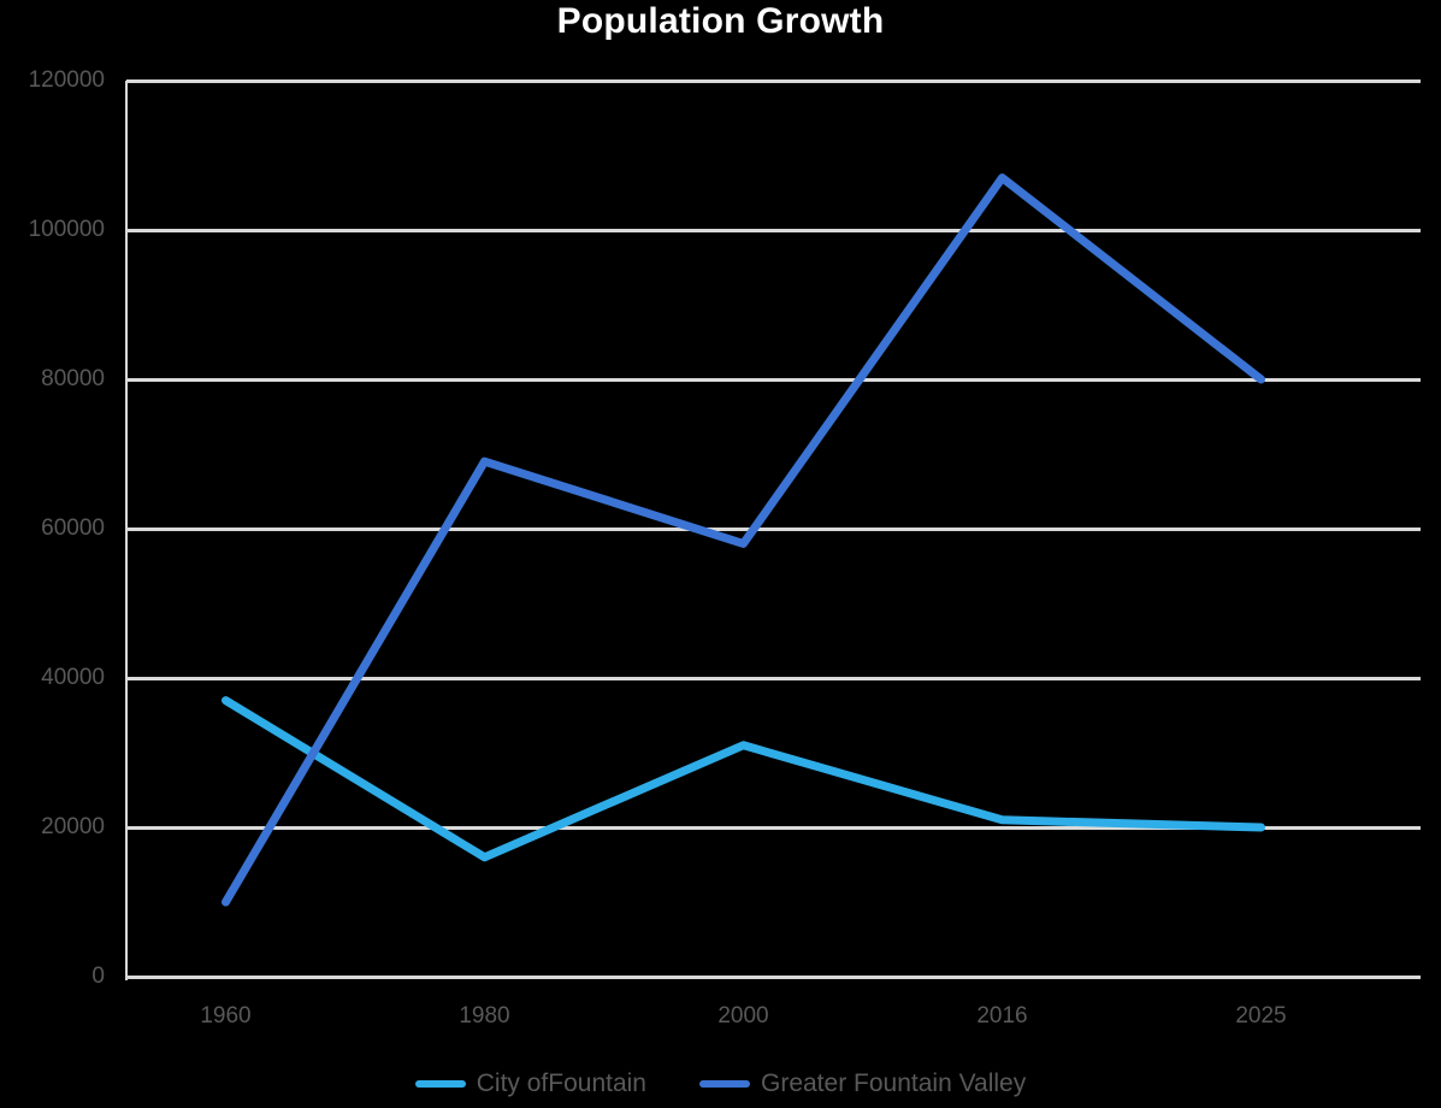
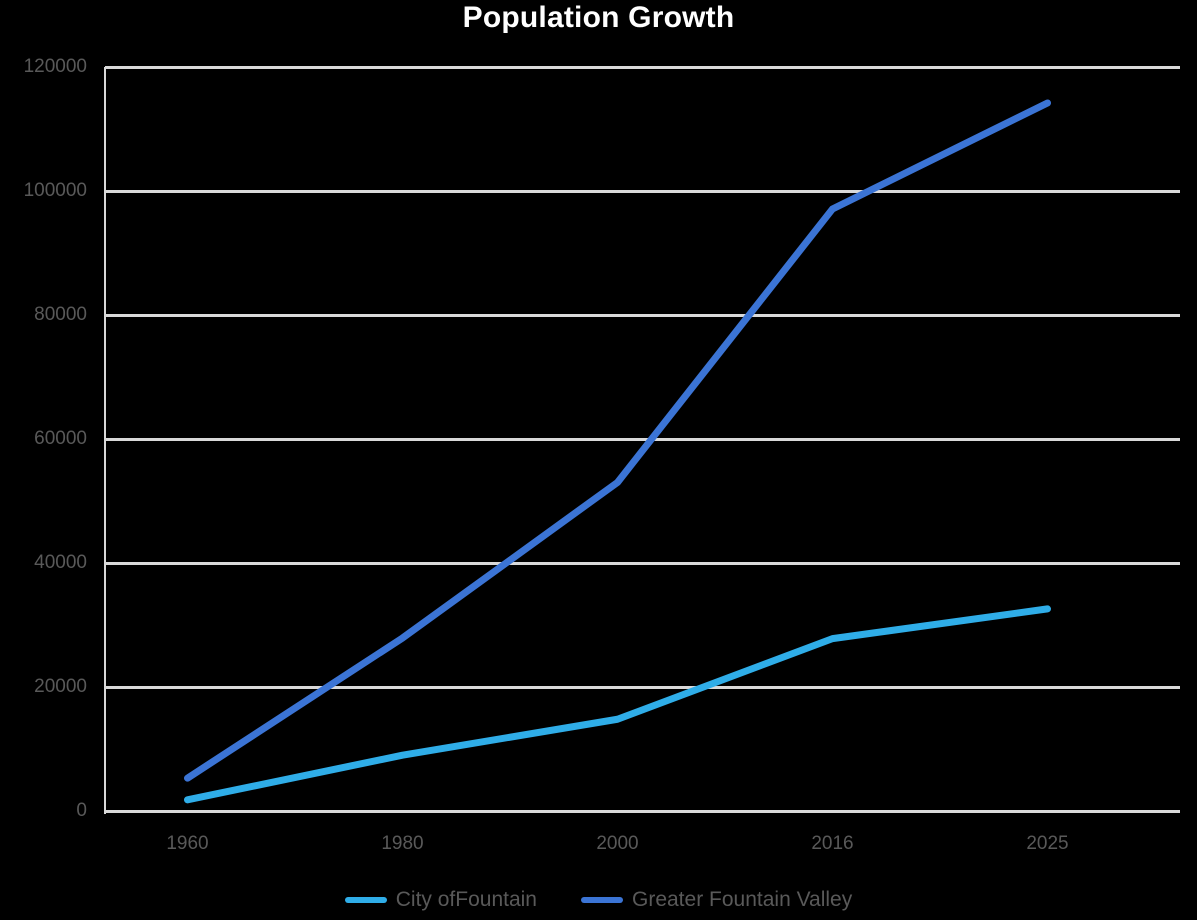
City ofFountain/1960: 37000 -> 2000
Greater Fountain Valley/1960: 10000 -> 5000
City ofFountain/1980: 16000 -> 9000
Greater Fountain Valley/1980: 69000 -> 28000
City ofFountain/2000: 31000 -> 15000
Greater Fountain Valley/2000: 58000 -> 53000
City ofFountain/2016: 21000 -> 28000
Greater Fountain Valley/2016: 107000 -> 97000
City ofFountain/2025: 20000 -> 33000
Greater Fountain Valley/2025: 80000 -> 114000
